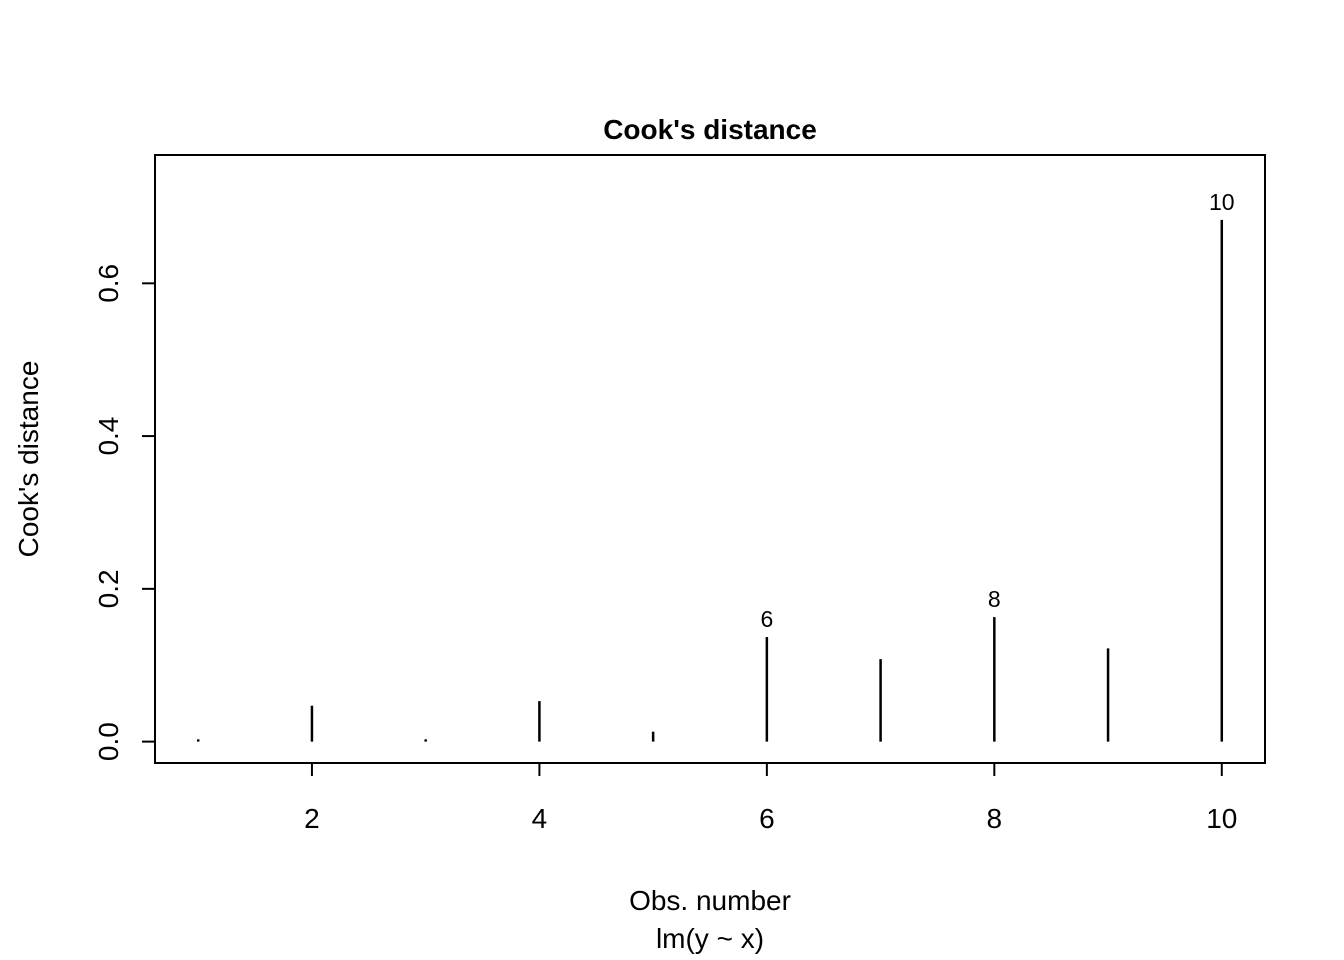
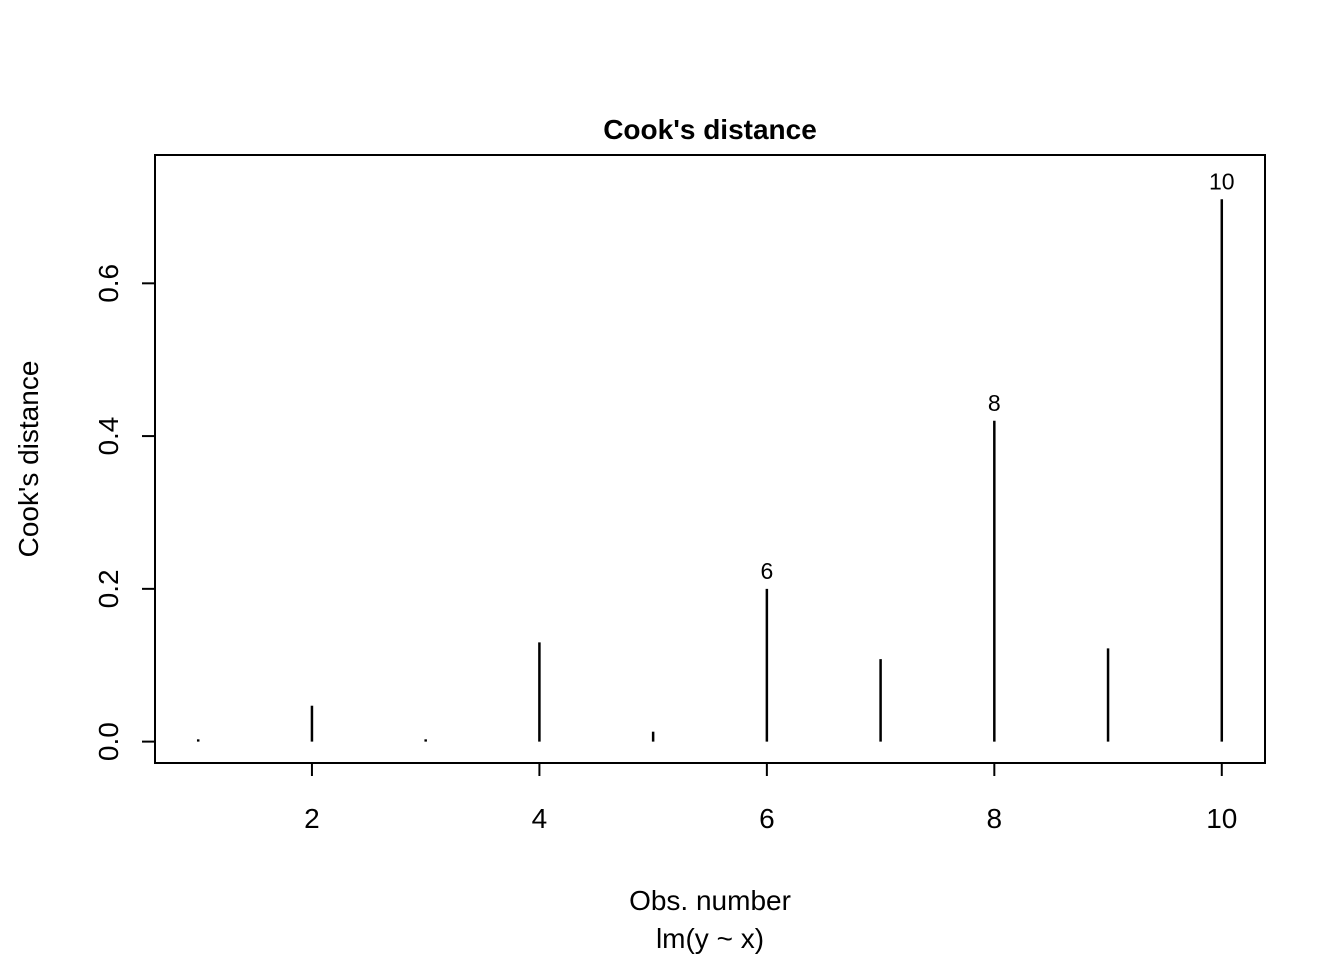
4: 0.05 -> 0.13
6: 0.14 -> 0.20
8: 0.16 -> 0.42
10: 0.68 -> 0.71
